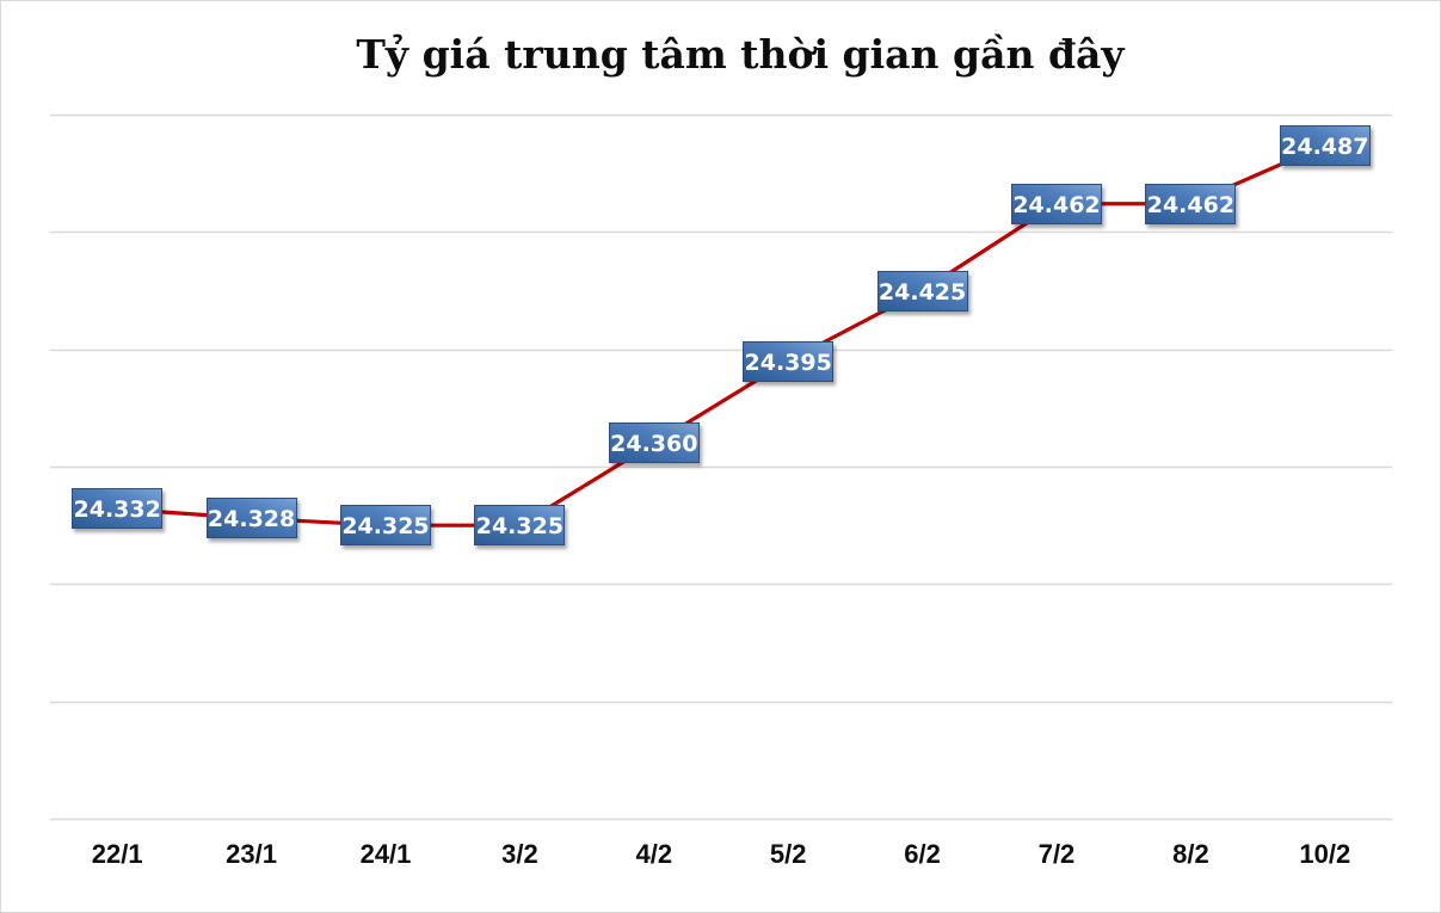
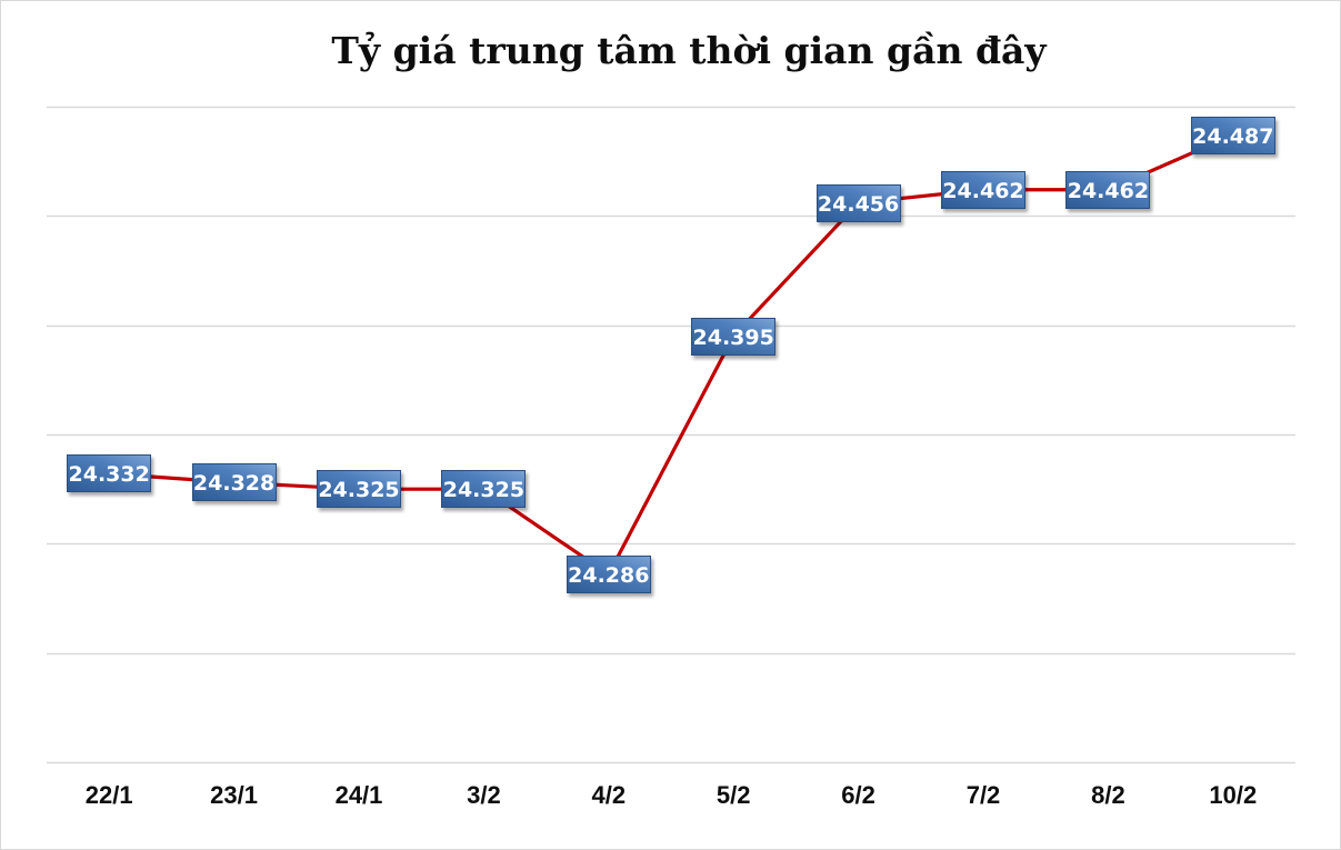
4/2: 24.360 -> 24.286
6/2: 24.425 -> 24.456
